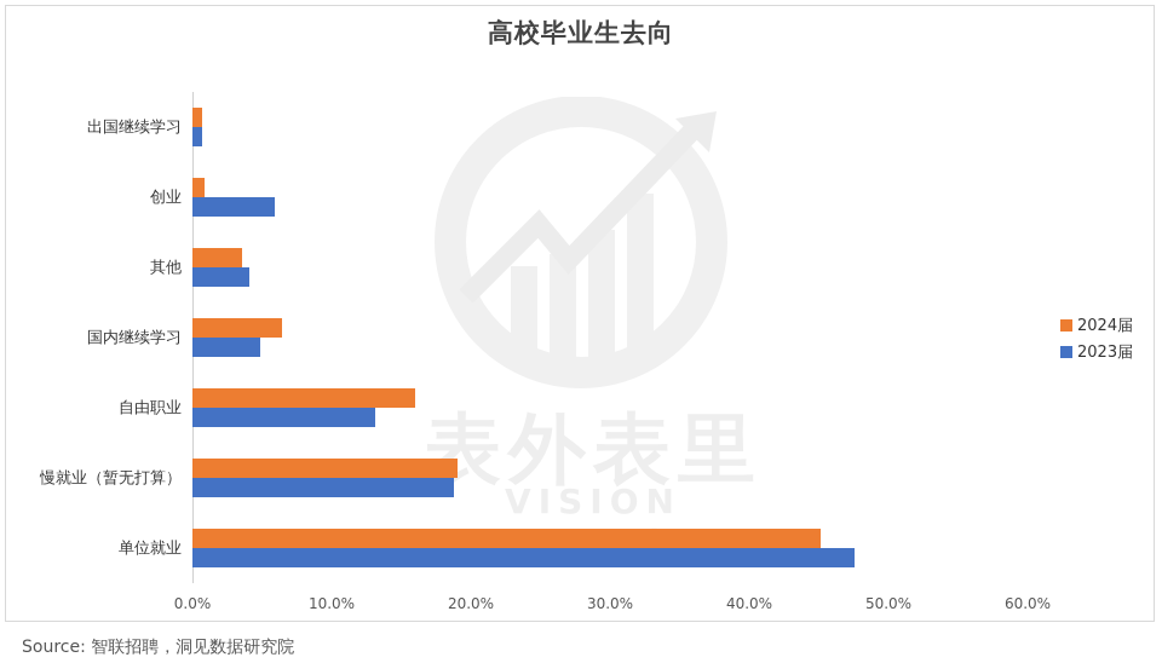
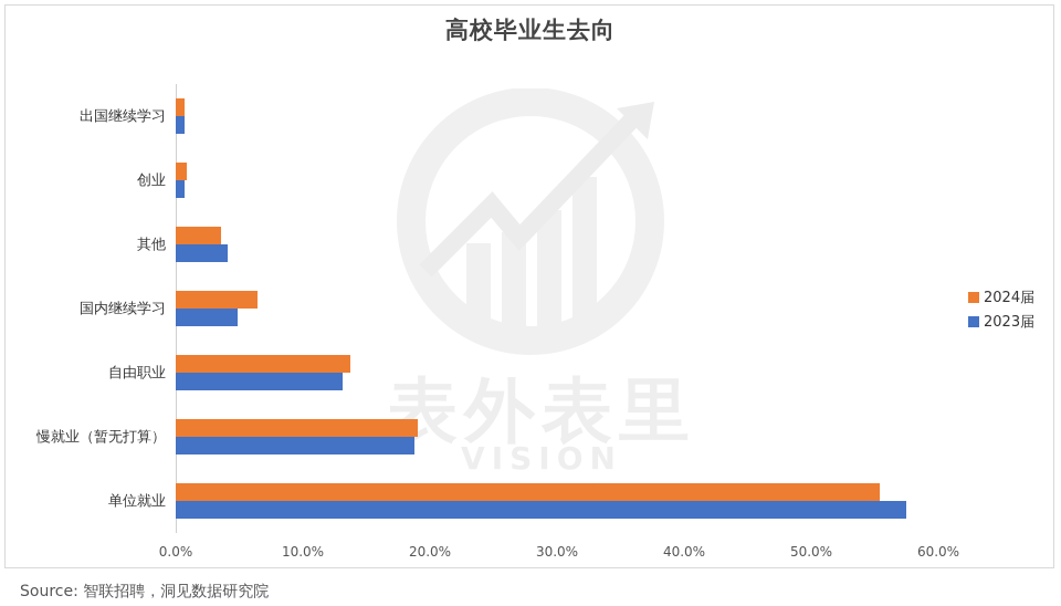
2023届/创业: 5.9% -> 0.7%
2024届/自由职业: 16.0% -> 13.7%
2024届/单位就业: 45.1% -> 55.4%
2023届/单位就业: 47.6% -> 57.5%
